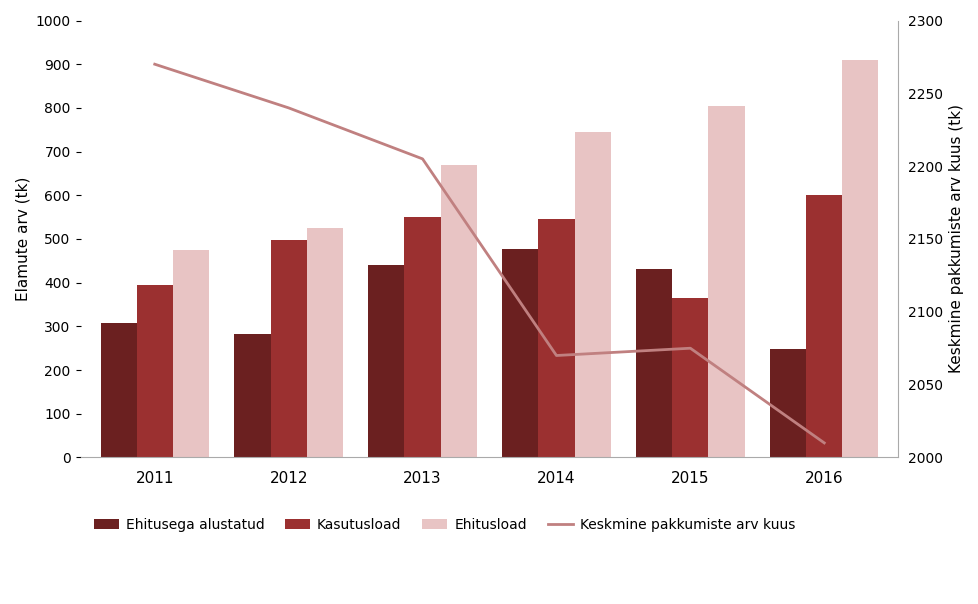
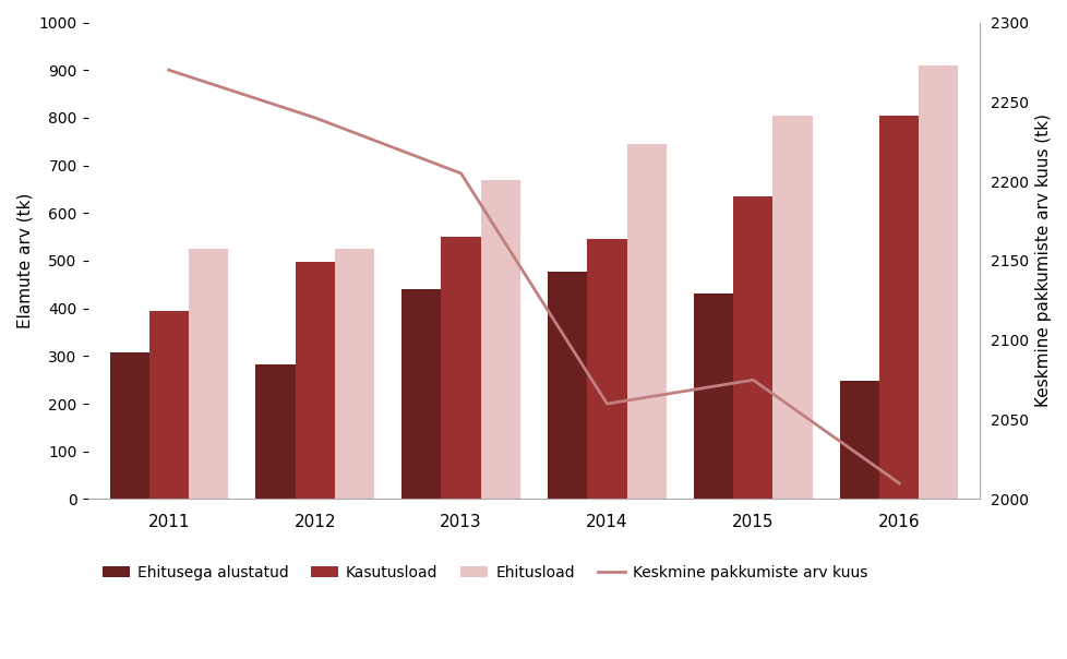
Ehitusload/2011: 475 -> 525
Keskmine pakkumiste arv kuus/2014: 2070 -> 2060
Kasutusload/2015: 365 -> 635
Kasutusload/2016: 600 -> 805
